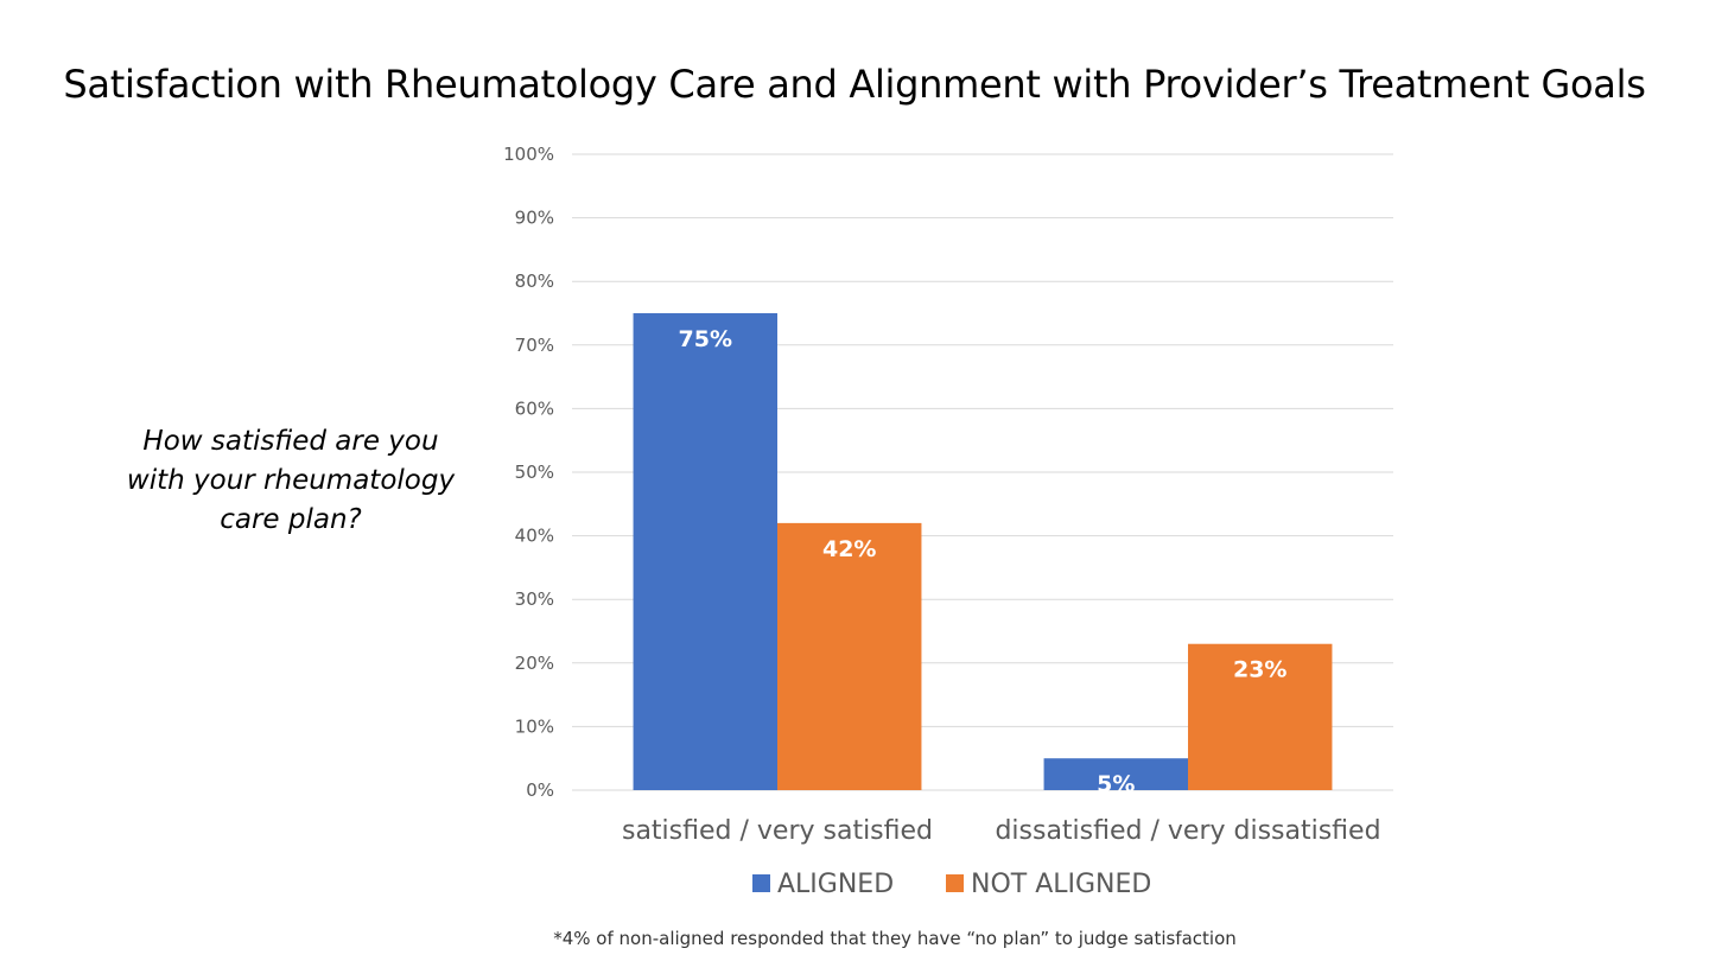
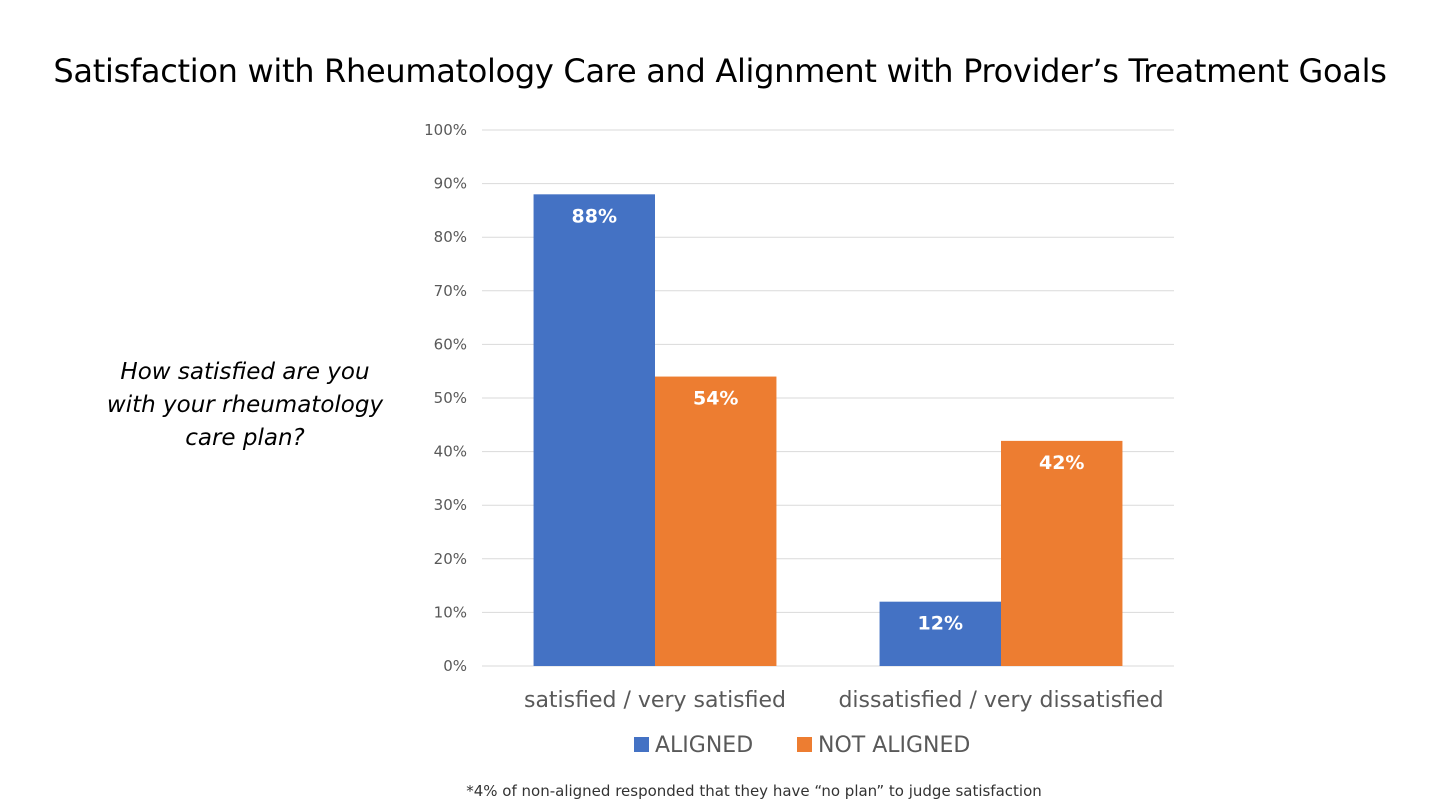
ALIGNED/satisfied / very satisfied: 75% -> 88%
NOT ALIGNED/satisfied / very satisfied: 42% -> 54%
ALIGNED/dissatisfied / very dissatisfied: 5% -> 12%
NOT ALIGNED/dissatisfied / very dissatisfied: 23% -> 42%
